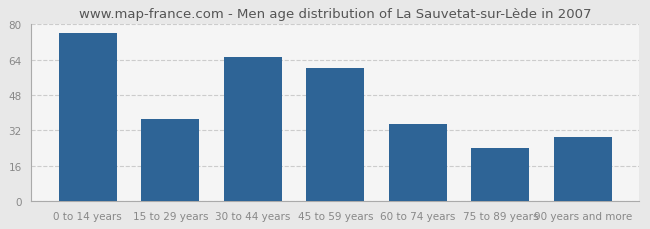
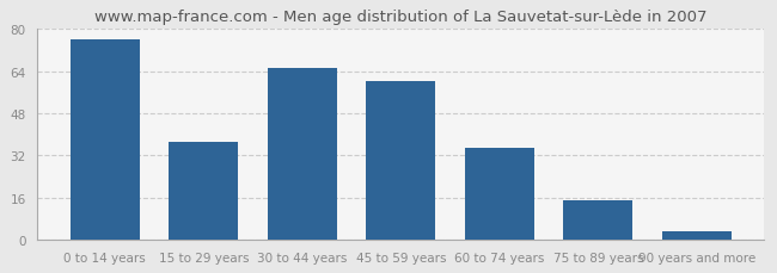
75 to 89 years: 24 -> 15
90 years and more: 29 -> 3
